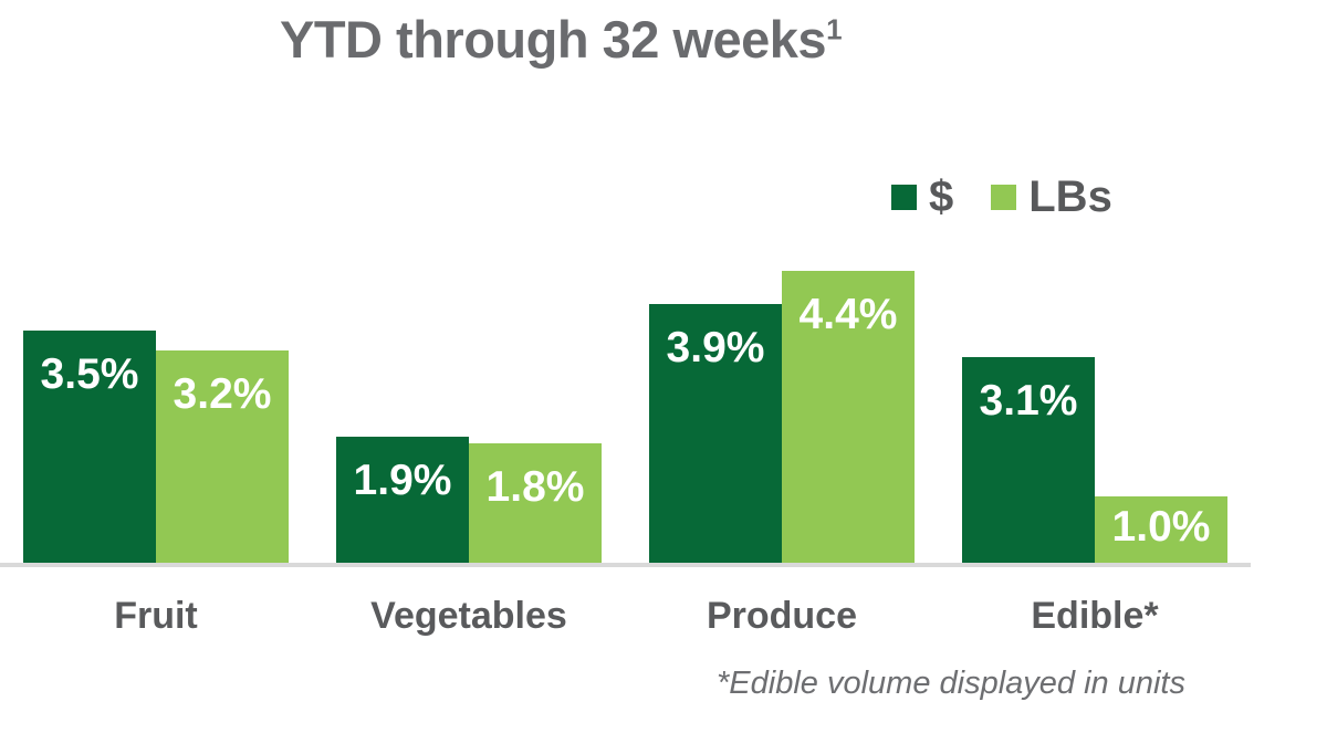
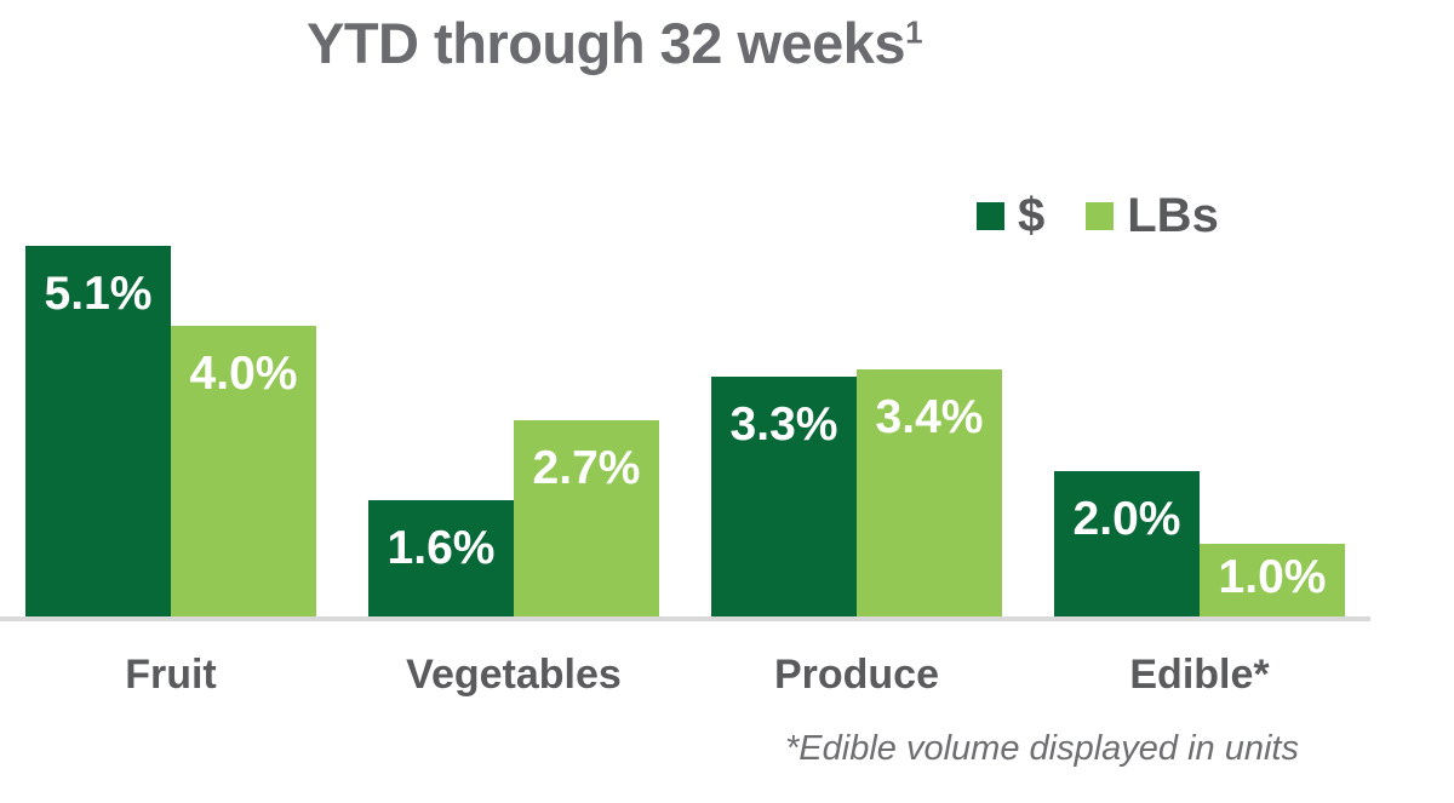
$/Fruit: 3.5% -> 5.1%
LBs/Fruit: 3.2% -> 4.0%
$/Vegetables: 1.9% -> 1.6%
LBs/Vegetables: 1.8% -> 2.7%
$/Produce: 3.9% -> 3.3%
LBs/Produce: 4.4% -> 3.4%
$/Edible*: 3.1% -> 2.0%
